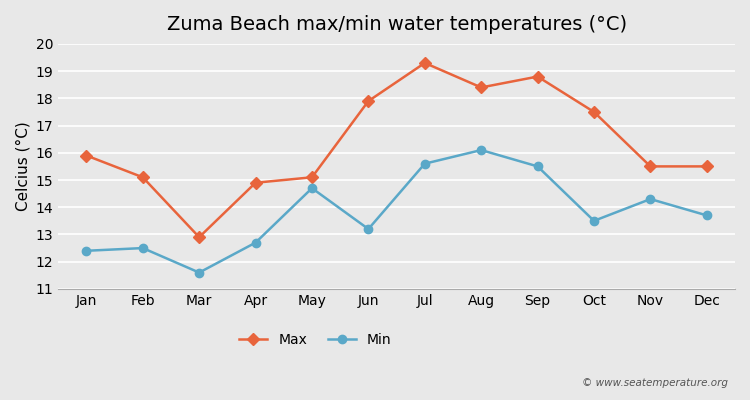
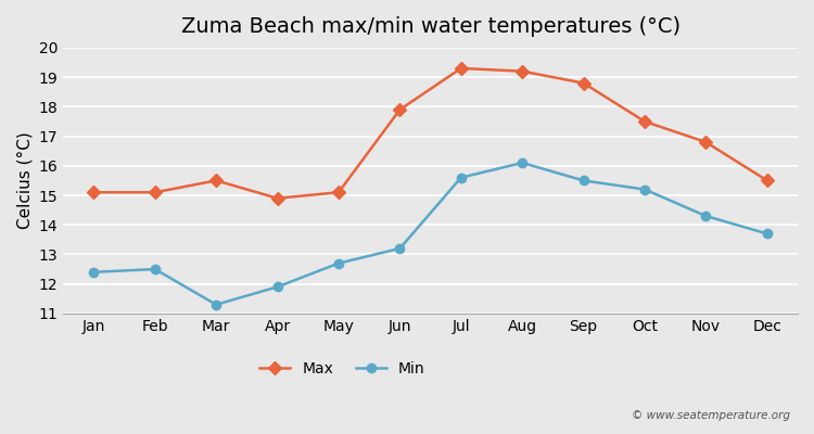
Max/Jan: 15.9 -> 15.1
Max/Mar: 12.9 -> 15.5
Min/Mar: 11.6 -> 11.3
Min/Apr: 12.7 -> 11.9
Min/May: 14.7 -> 12.7
Max/Aug: 18.4 -> 19.2
Min/Oct: 13.5 -> 15.2
Max/Nov: 15.5 -> 16.8
